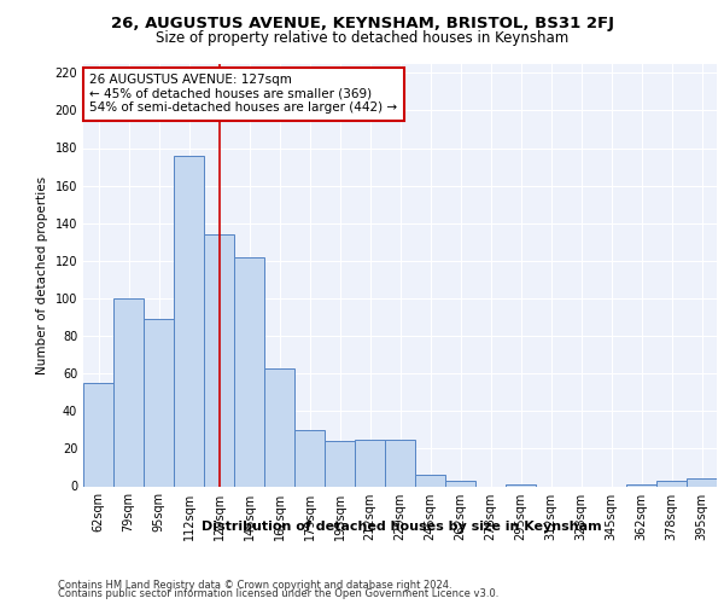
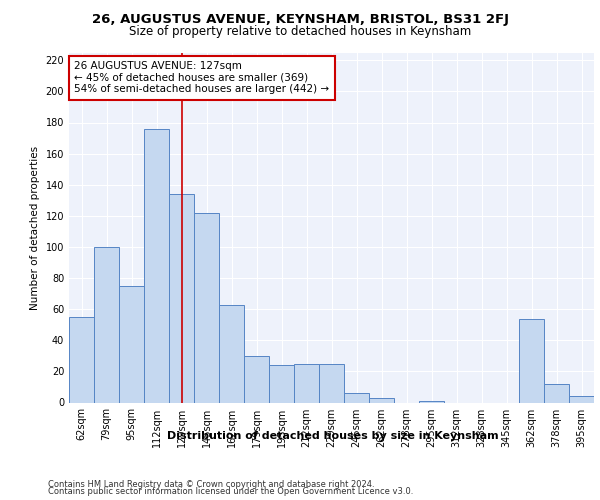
95sqm: 89 -> 75
362sqm: 1 -> 54
378sqm: 3 -> 12
